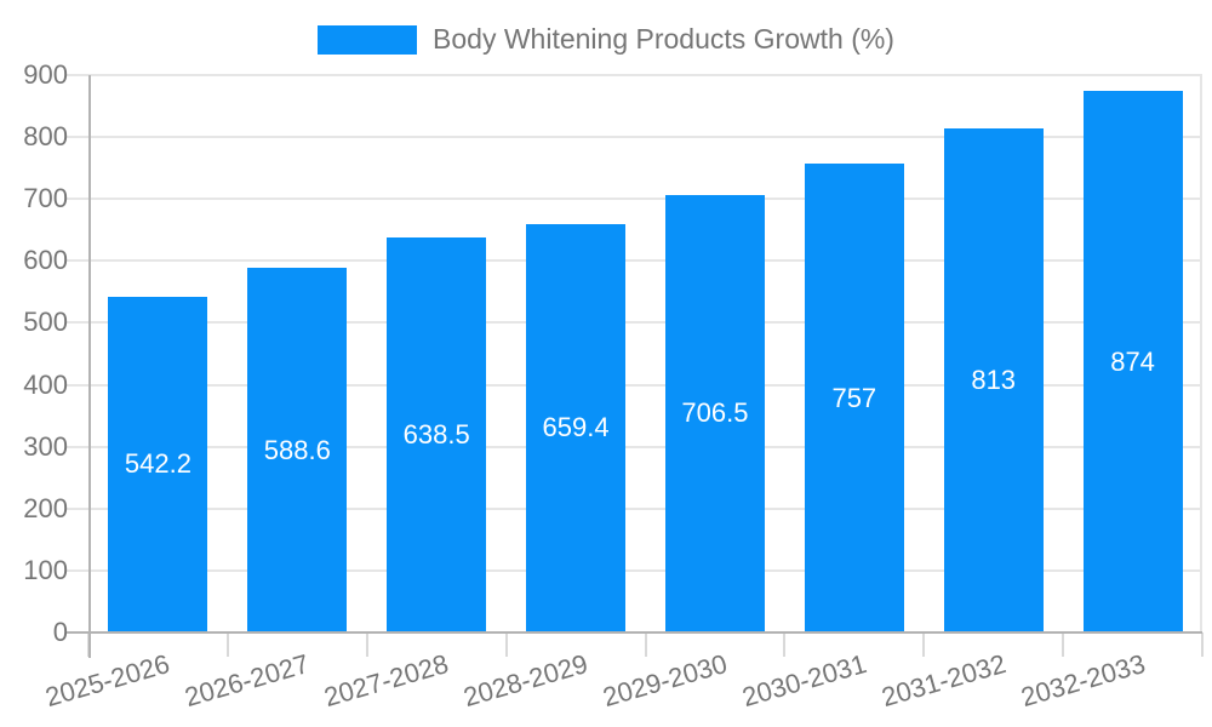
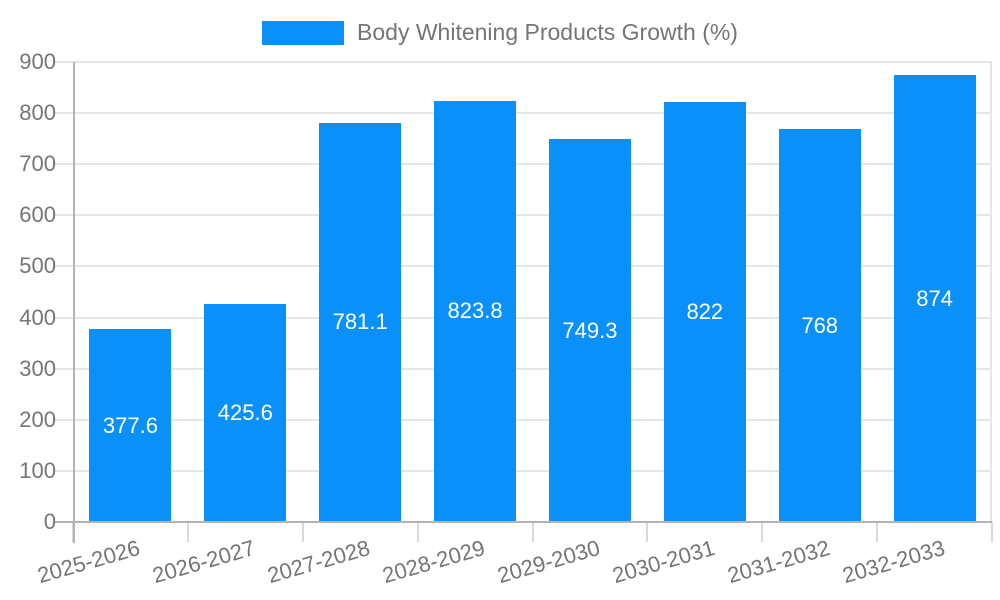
2025-2026: 542.2 -> 377.6
2026-2027: 588.6 -> 425.6
2027-2028: 638.5 -> 781.1
2028-2029: 659.4 -> 823.8
2029-2030: 706.5 -> 749.3
2030-2031: 757 -> 822
2031-2032: 813 -> 768
